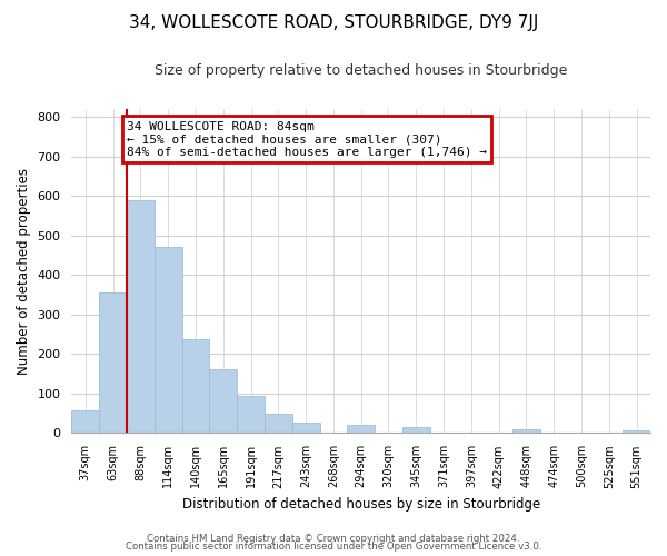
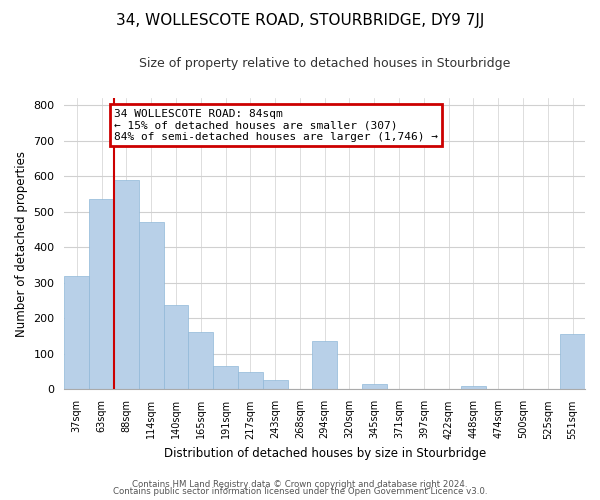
37sqm: 58 -> 320
63sqm: 357 -> 535
191sqm: 93 -> 65
294sqm: 22 -> 135
551sqm: 8 -> 155
